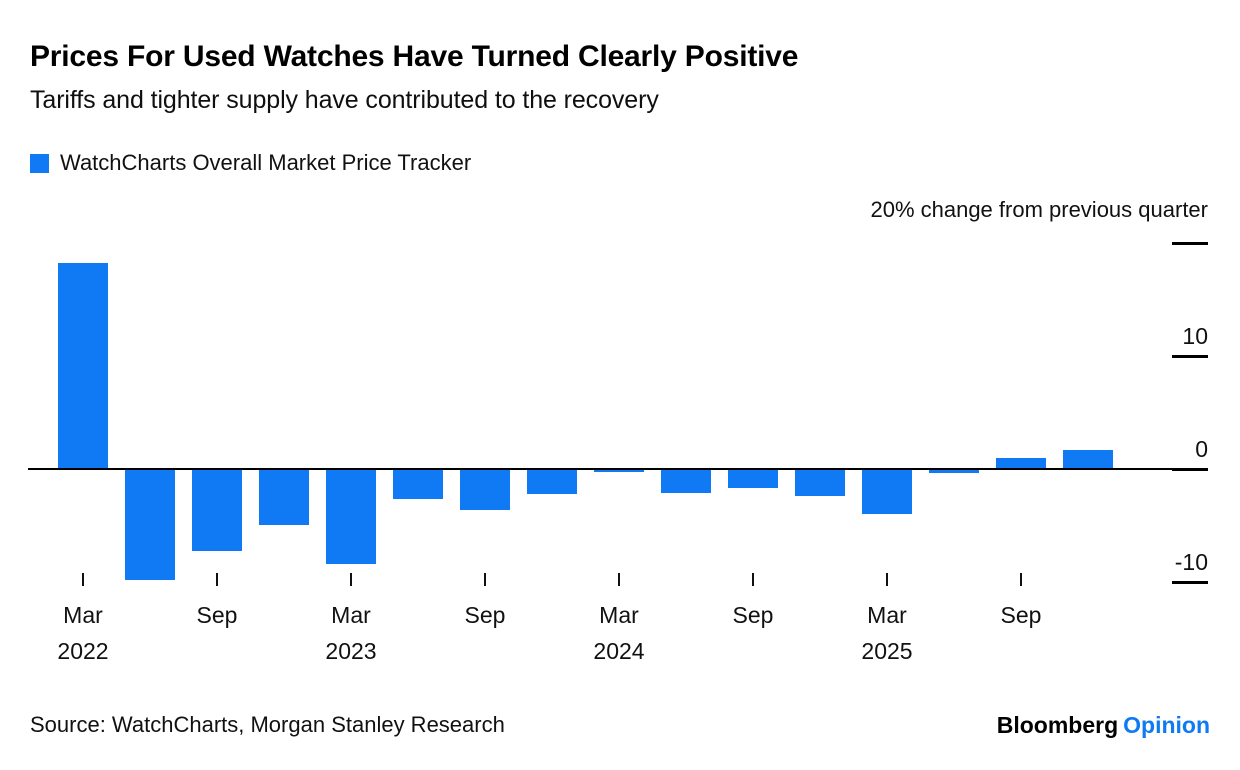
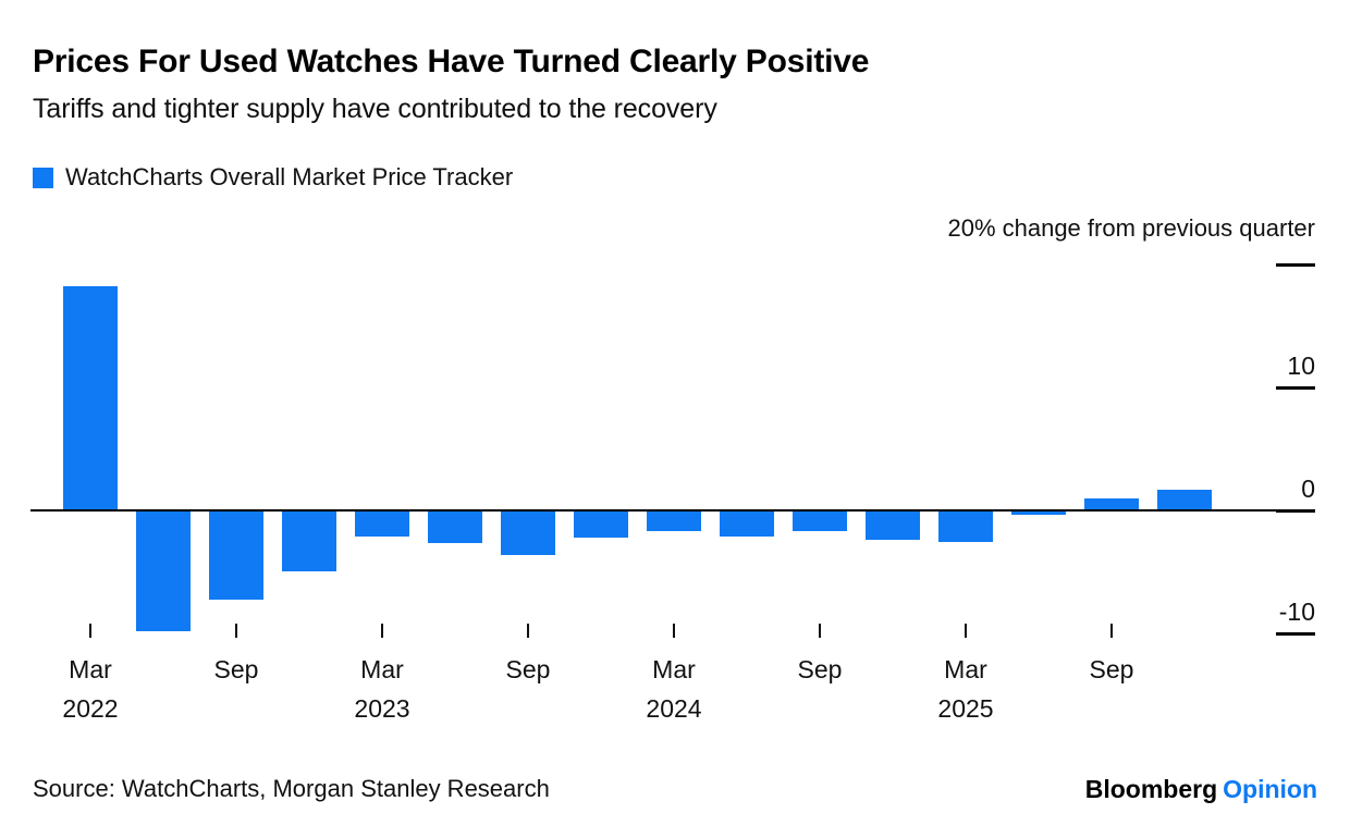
Mar 2023: -8.3 -> -2.0
Mar 2024: -0.2 -> -1.6
Mar 2025: -3.9 -> -2.5
